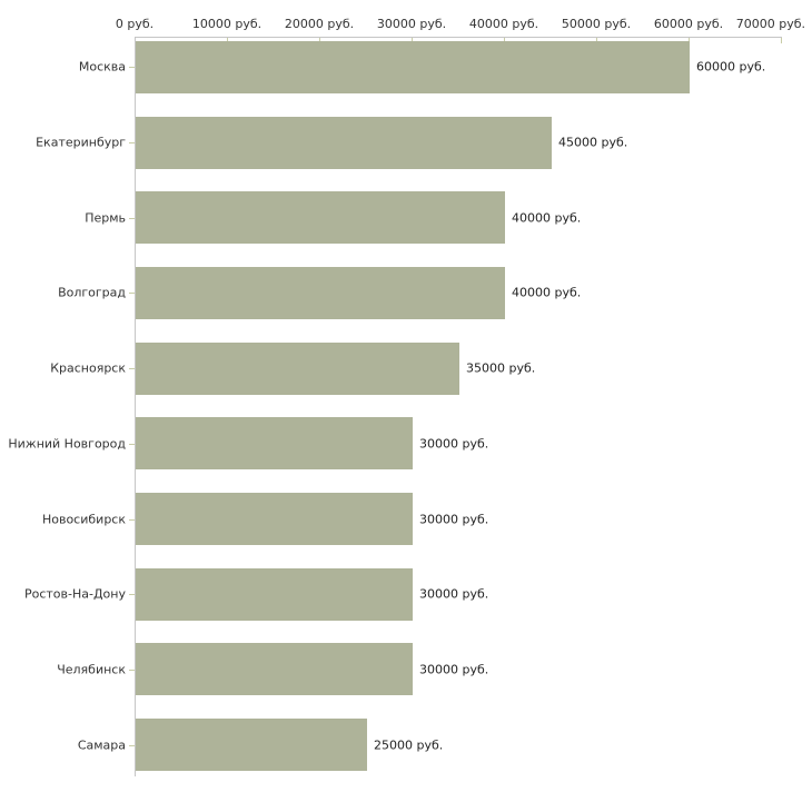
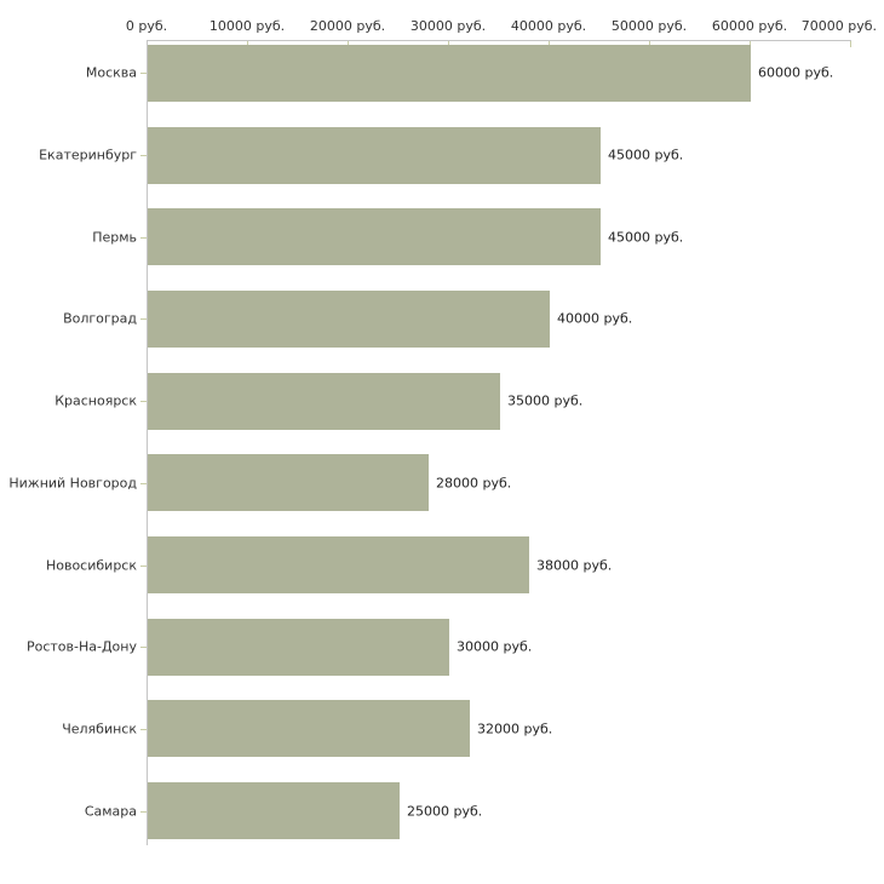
Пермь: 40000 -> 45000
Нижний Новгород: 30000 -> 28000
Новосибирск: 30000 -> 38000
Челябинск: 30000 -> 32000
